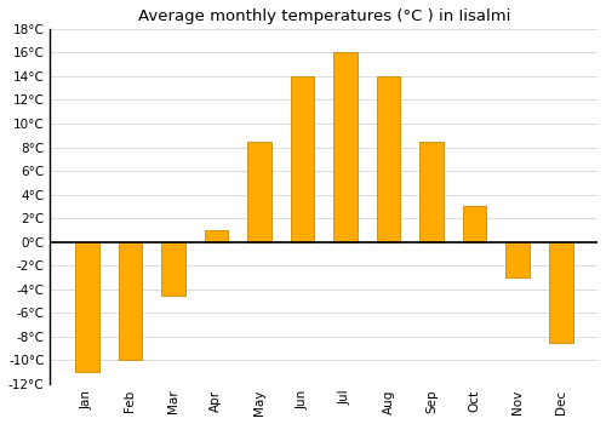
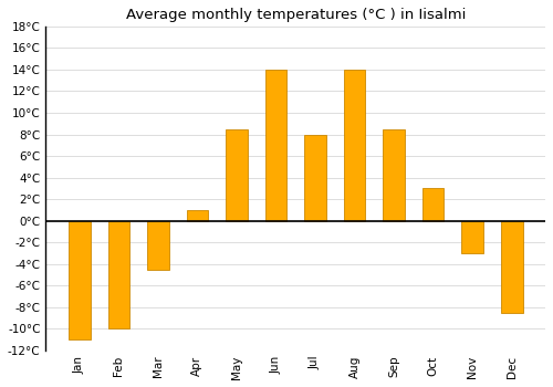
Jul: 16.0°C -> 8.0°C
